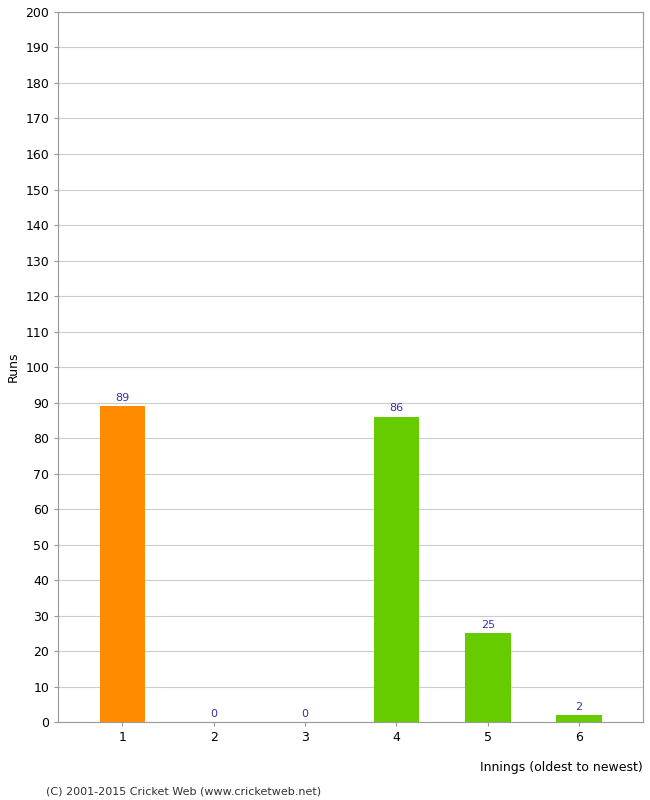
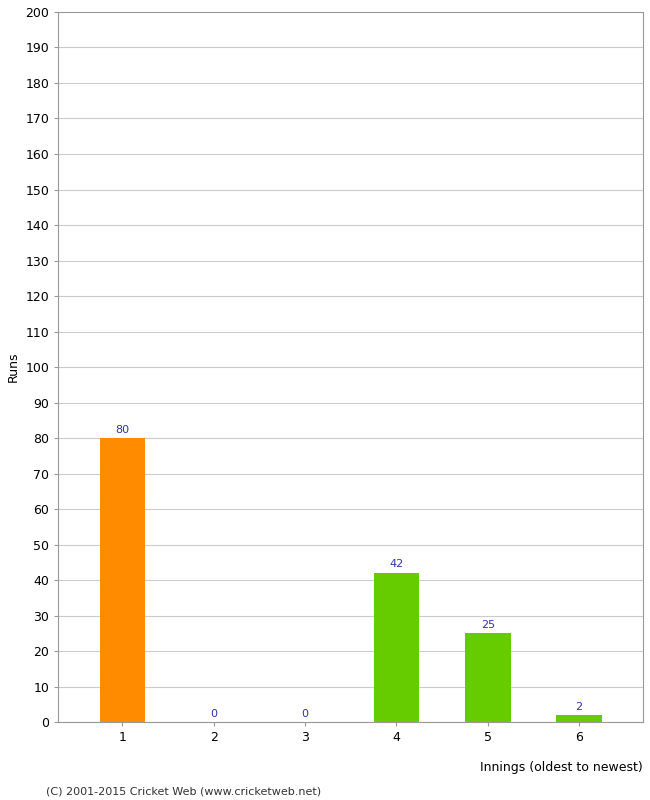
1: 89 -> 80
4: 86 -> 42
